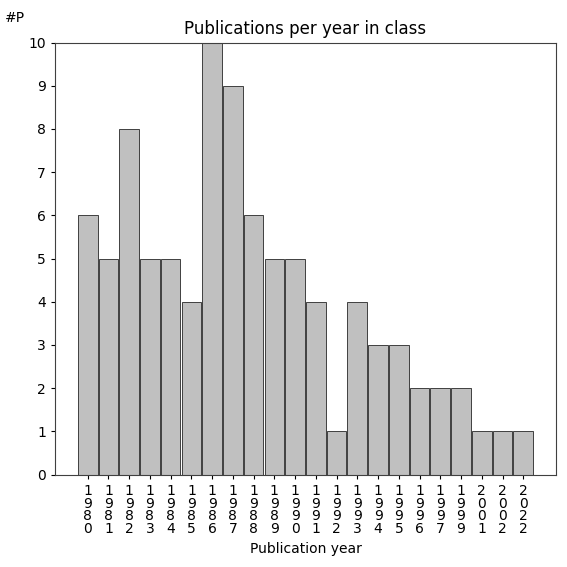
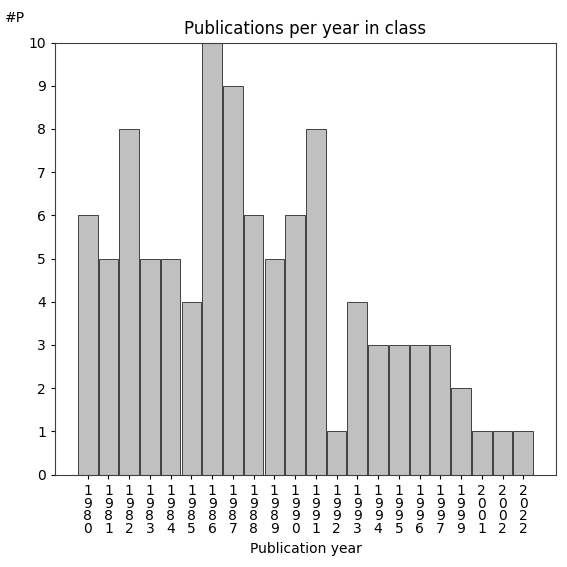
1 9 9 0: 5 -> 6
1 9 9 1: 4 -> 8
1 9 9 6: 2 -> 3
1 9 9 7: 2 -> 3
